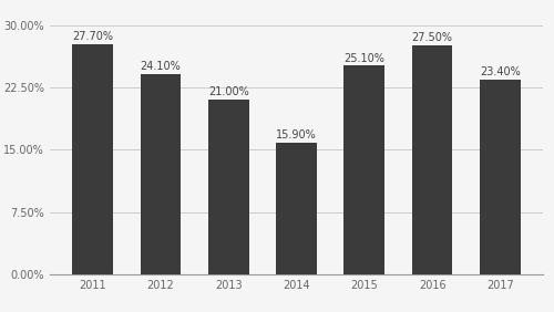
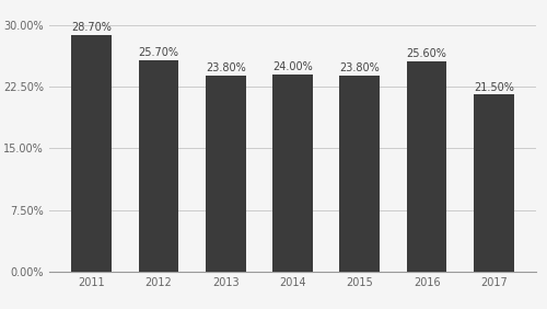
2011: 27.70% -> 28.70%
2012: 24.10% -> 25.70%
2013: 21.00% -> 23.80%
2014: 15.90% -> 24.00%
2015: 25.10% -> 23.80%
2016: 27.50% -> 25.60%
2017: 23.40% -> 21.50%
